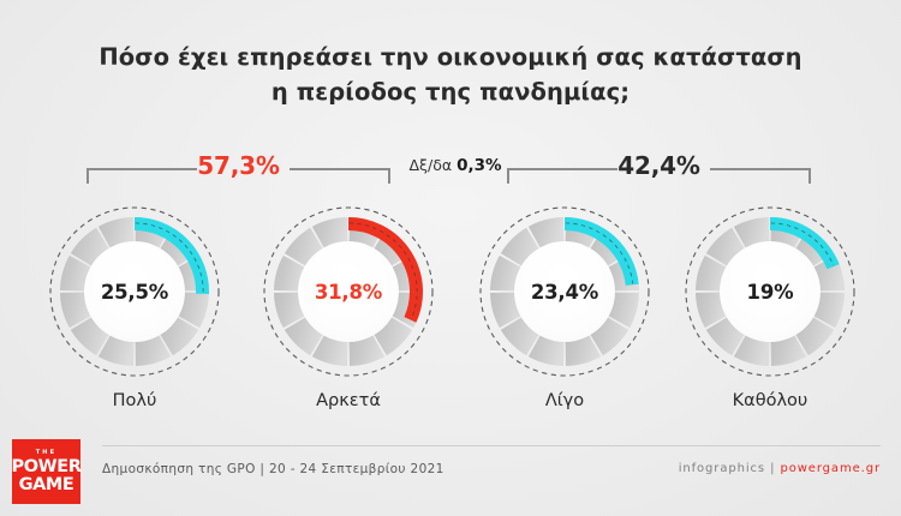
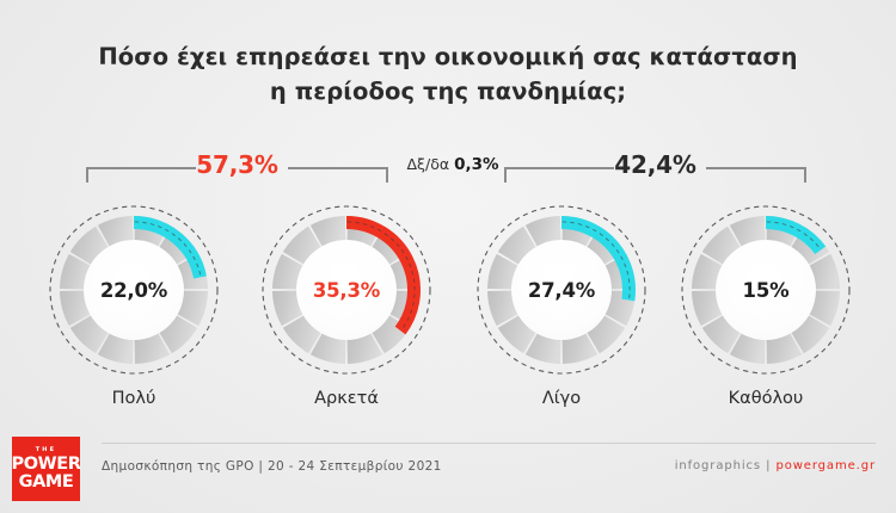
Πολύ: 25,5% -> 22,0%
Αρκετά: 31,8% -> 35,3%
Λίγο: 23,4% -> 27,4%
Καθόλου: 19% -> 15%
